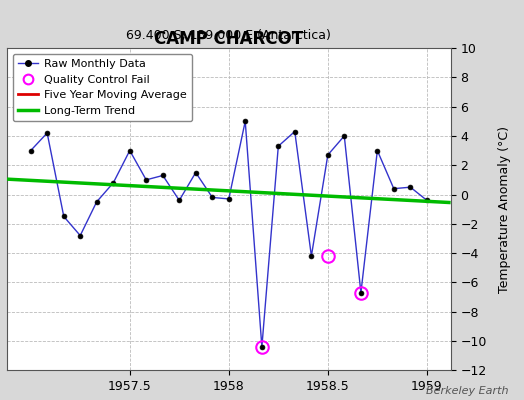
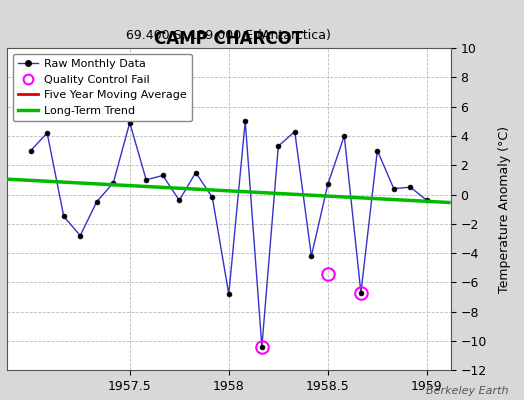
Raw Monthly Data/1957.5: 3.0 -> 4.9
Raw Monthly Data/1958: -0.3 -> -6.8
Raw Monthly Data/1958.5: 2.7 -> 0.7
Quality Control Fail/1958.5: -4.2 -> -5.4
